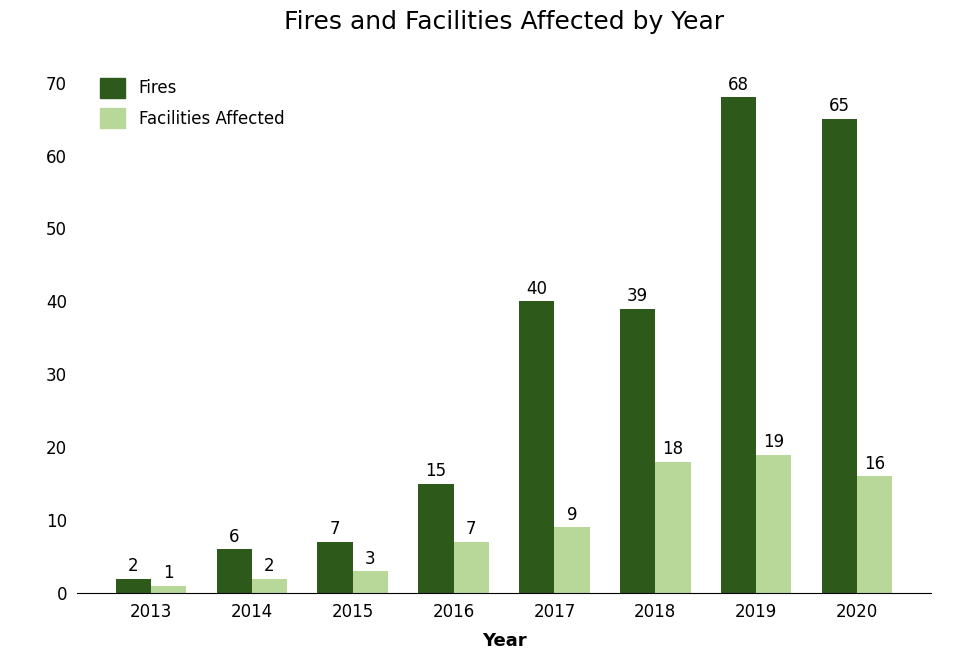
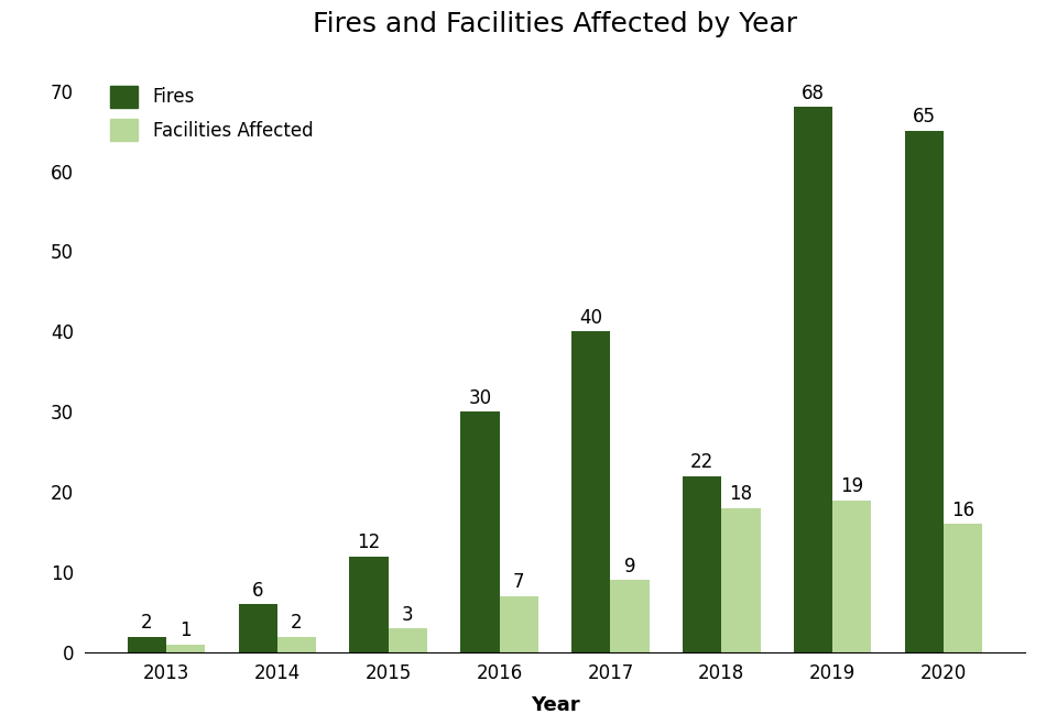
Fires/2015: 7 -> 12
Fires/2016: 15 -> 30
Fires/2018: 39 -> 22
